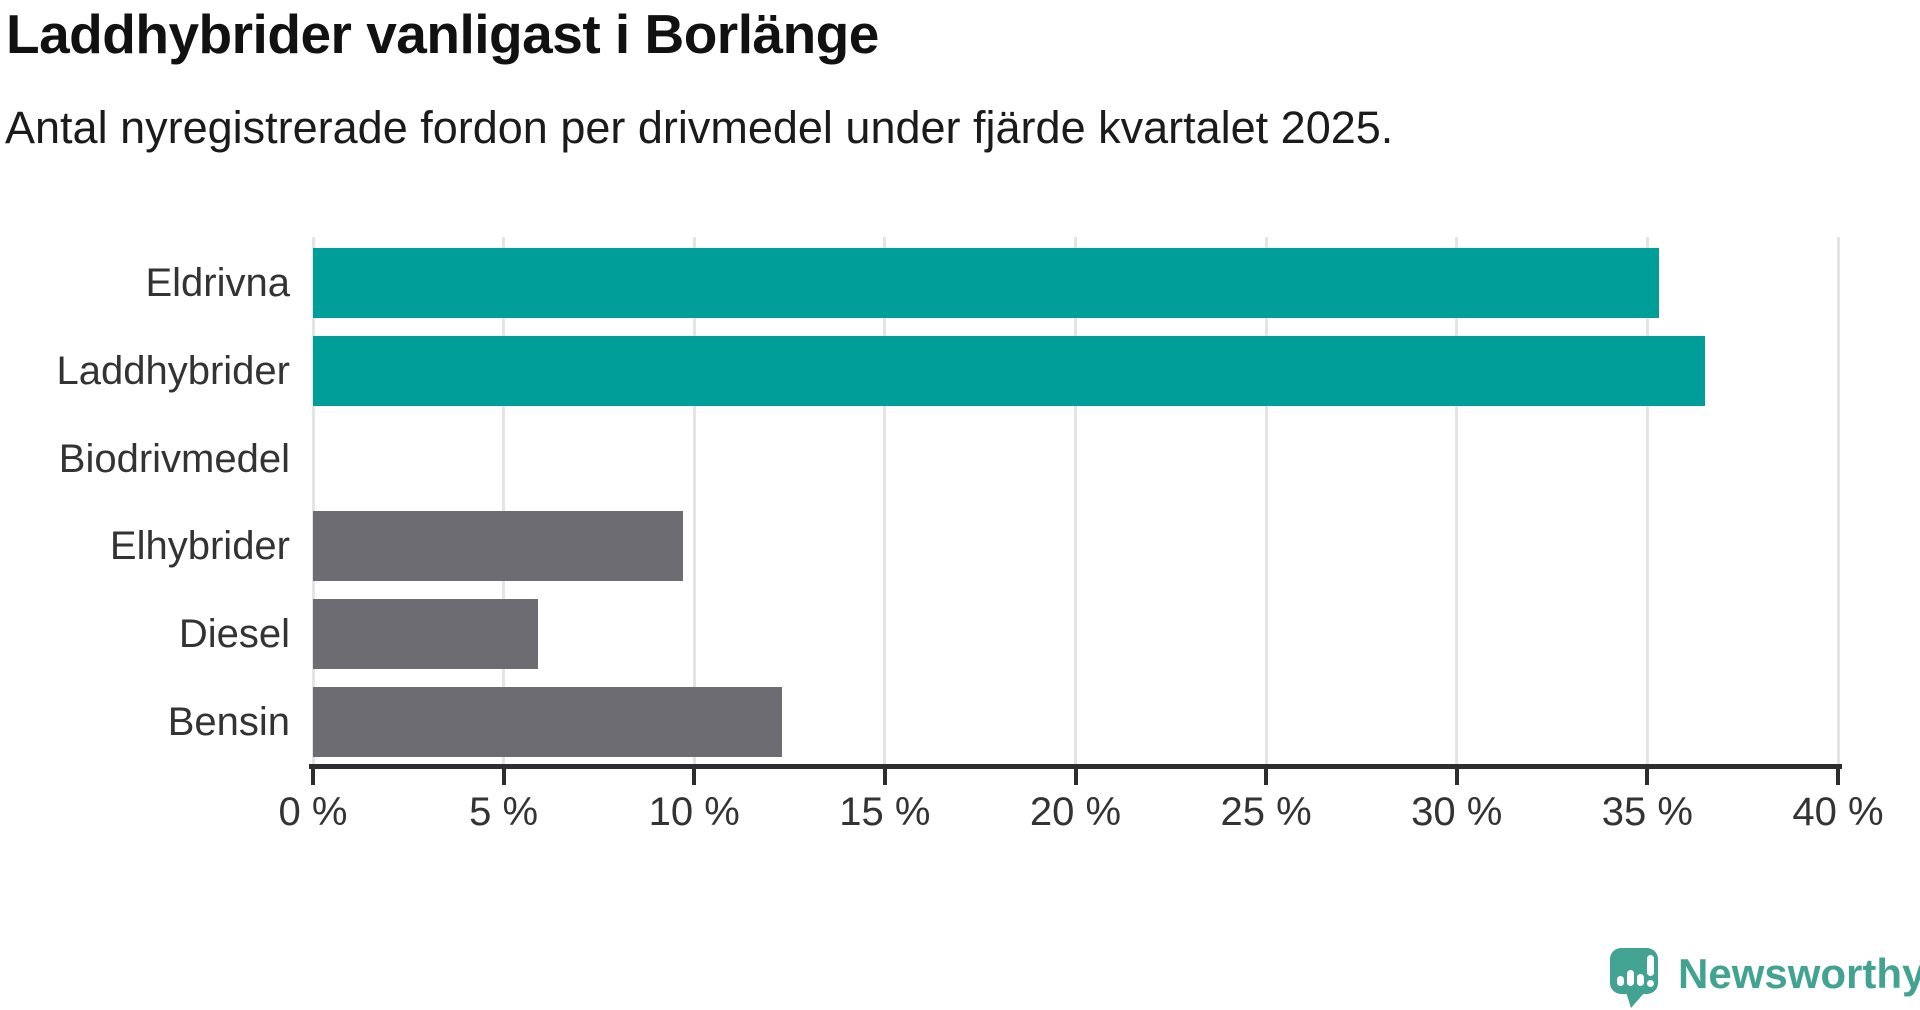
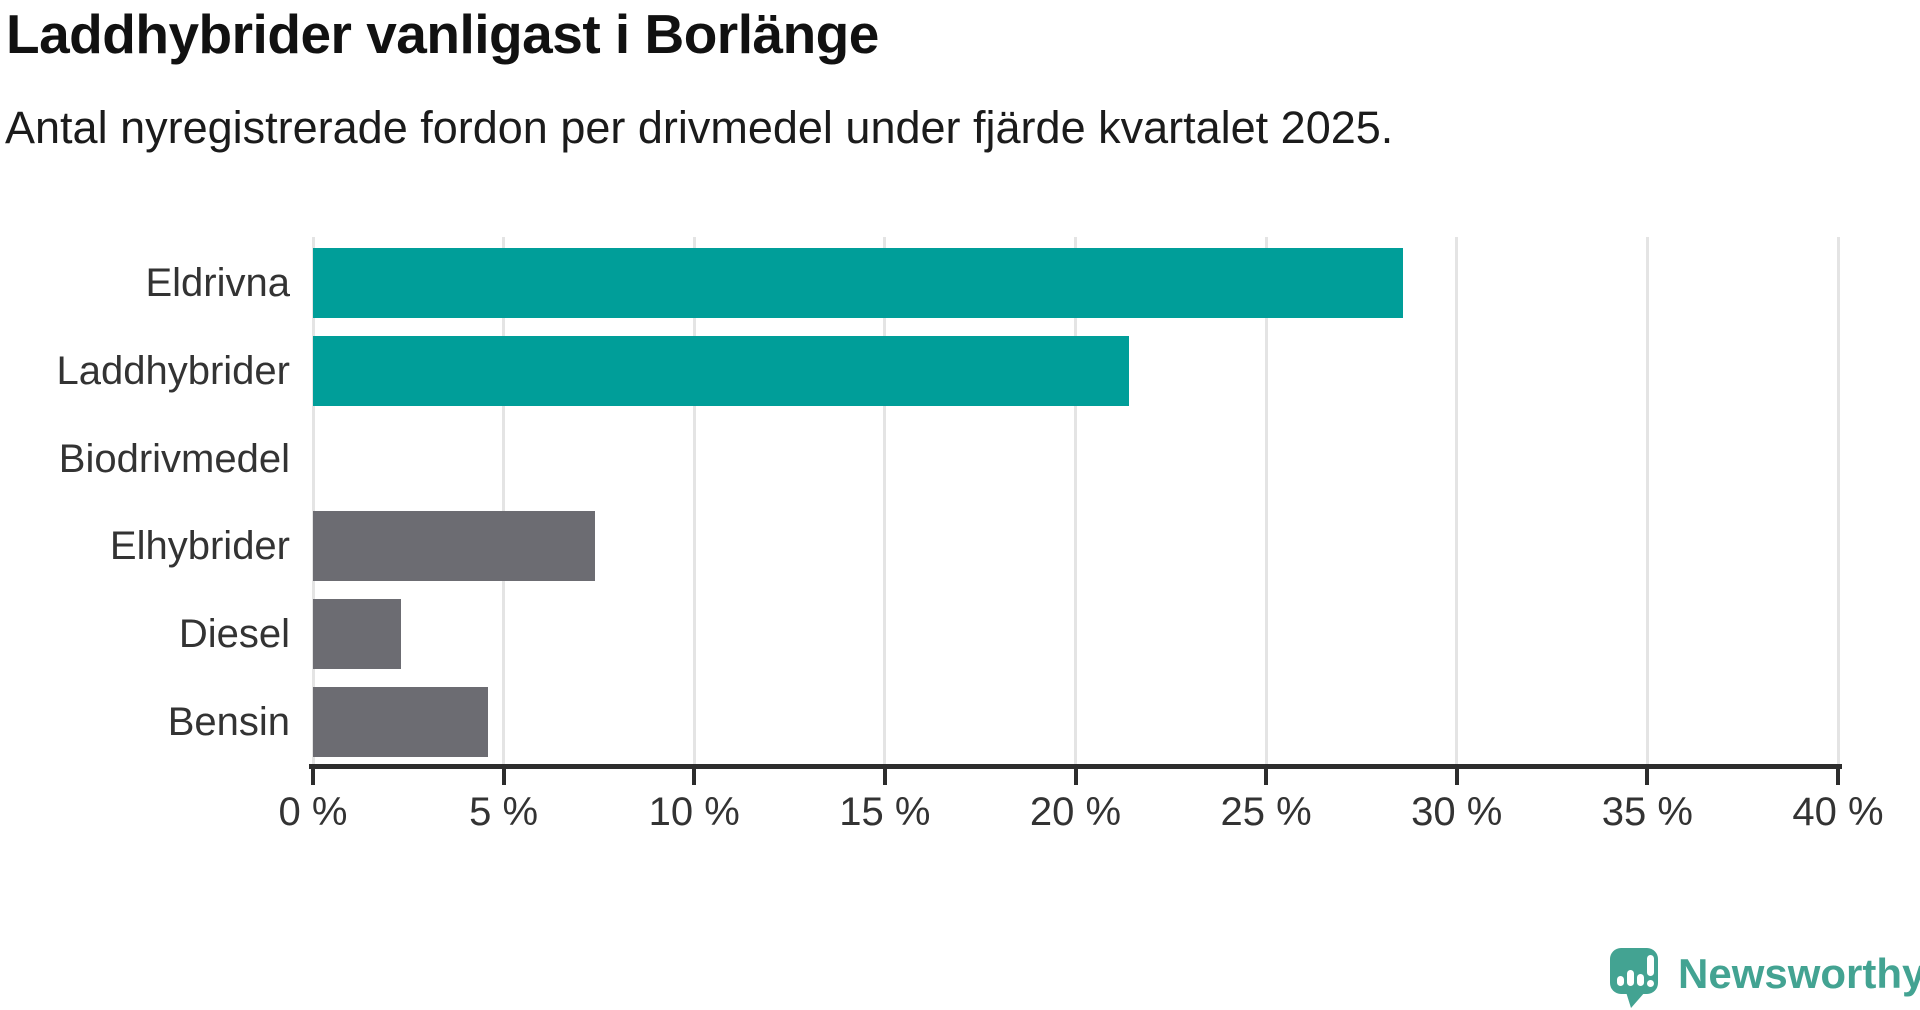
Eldrivna: 35.3% -> 28.6%
Laddhybrider: 36.5% -> 21.4%
Elhybrider: 9.7% -> 7.4%
Diesel: 5.9% -> 2.3%
Bensin: 12.3% -> 4.6%
